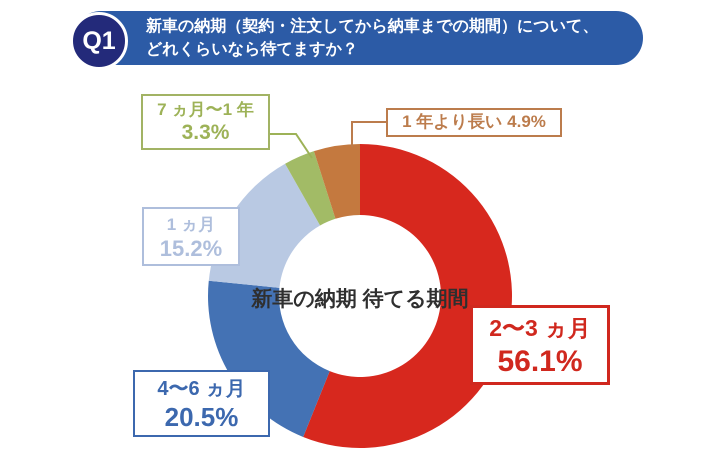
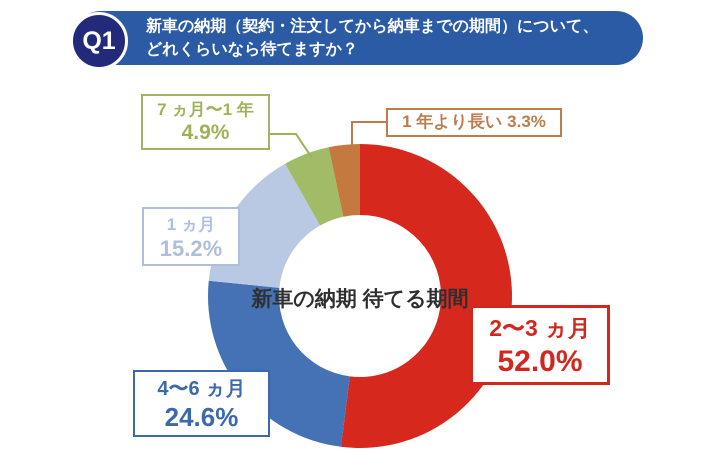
2〜3 ヵ月: 56.1% -> 52.0%
4〜6 ヵ月: 20.5% -> 24.6%
7 ヵ月〜1 年: 3.3% -> 4.9%
1 年より長い: 4.9% -> 3.3%
